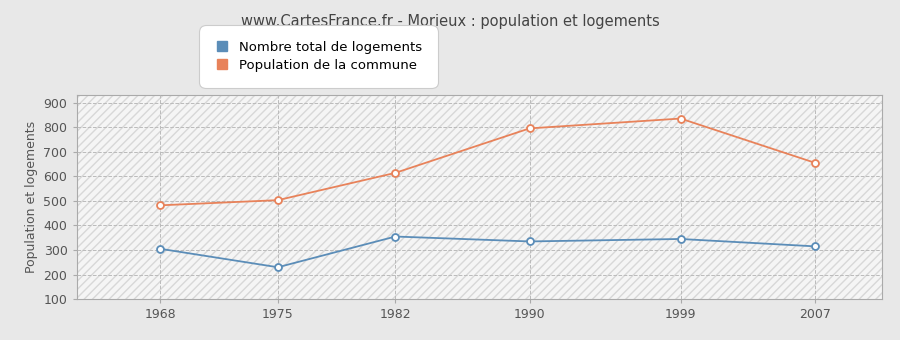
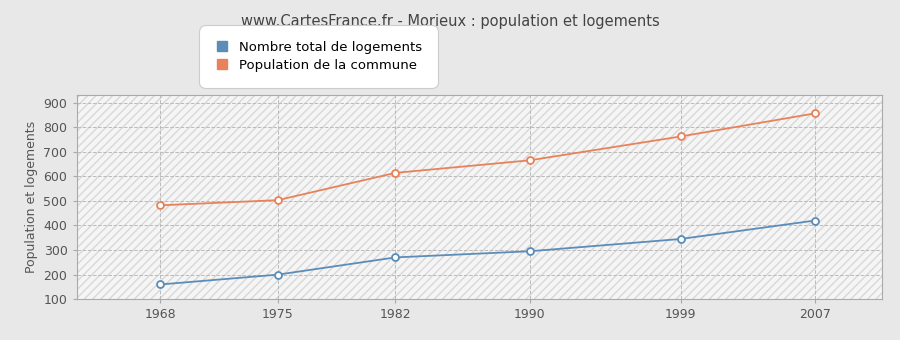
Nombre total de logements/1968: 305 -> 160
Nombre total de logements/1975: 230 -> 200
Nombre total de logements/1982: 355 -> 270
Nombre total de logements/1990: 335 -> 295
Population de la commune/1990: 795 -> 665
Population de la commune/1999: 835 -> 762
Nombre total de logements/2007: 315 -> 420
Population de la commune/2007: 655 -> 856
